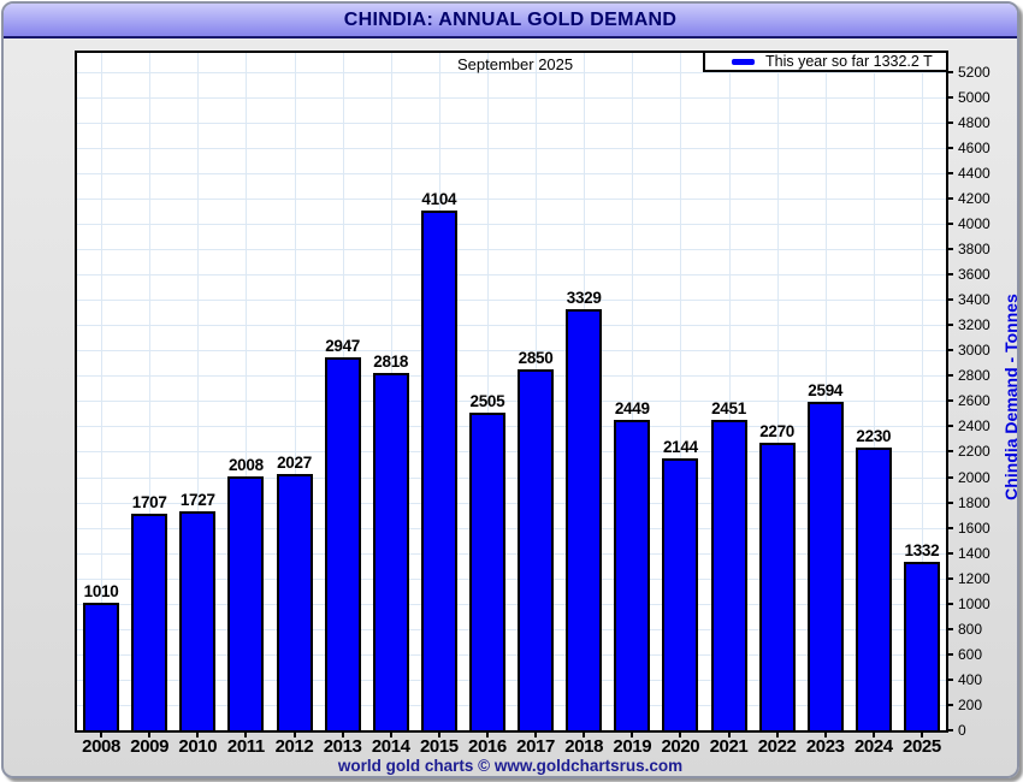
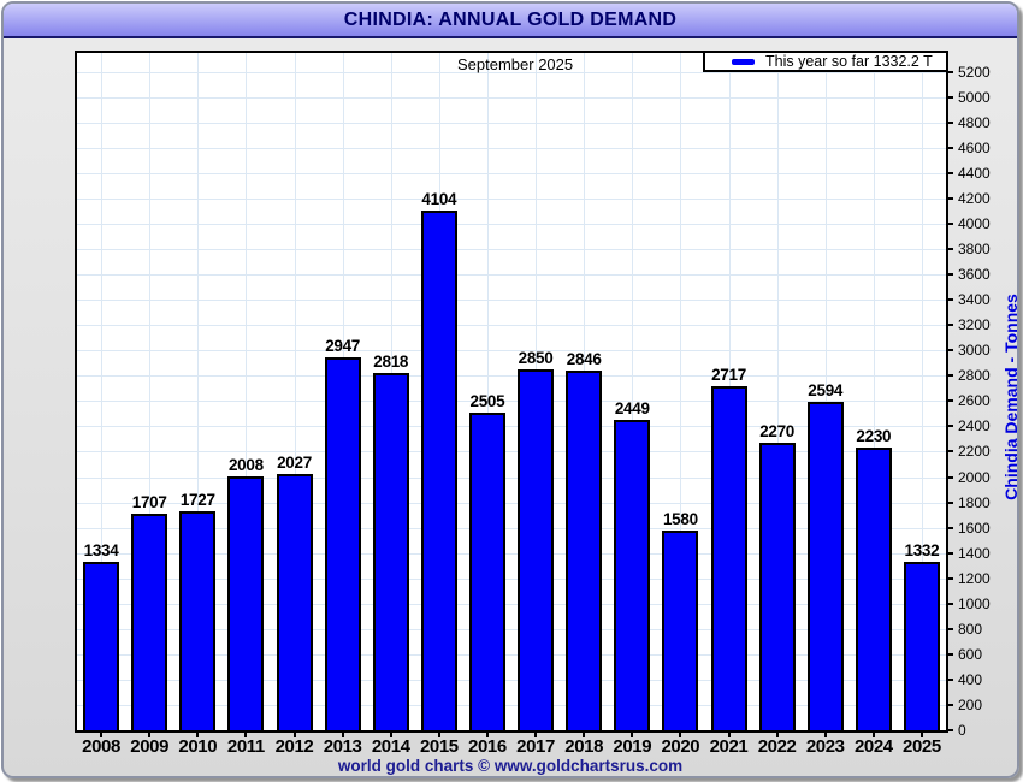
2008: 1010 -> 1334
2018: 3329 -> 2846
2020: 2144 -> 1580
2021: 2451 -> 2717
